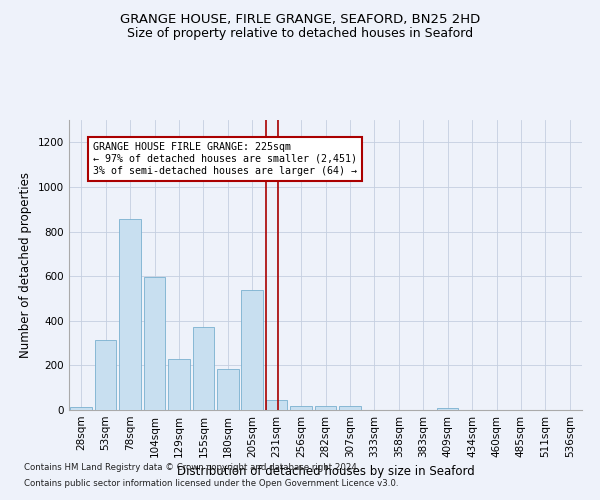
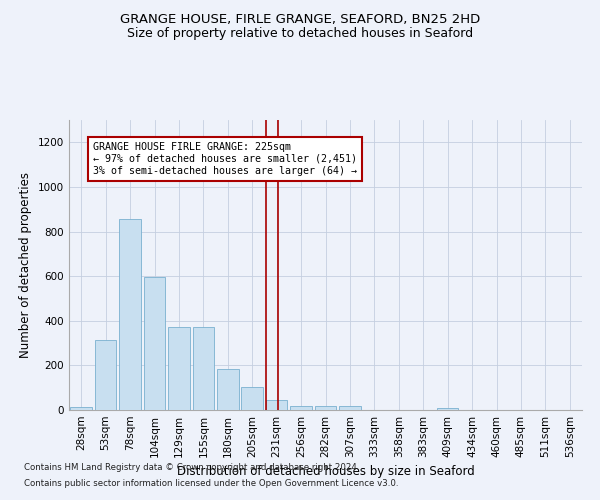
129sqm: 230 -> 370
205sqm: 540 -> 105
